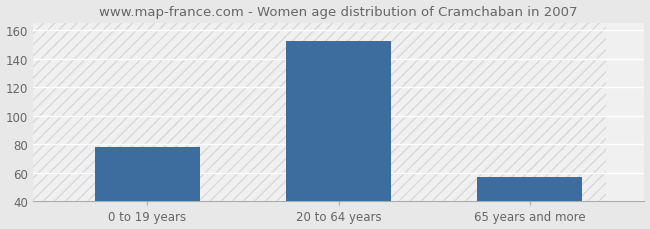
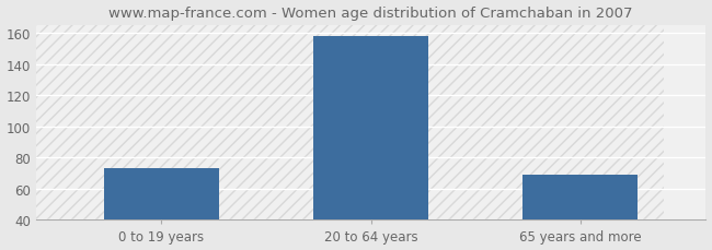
0 to 19 years: 78 -> 73
20 to 64 years: 152 -> 158
65 years and more: 57 -> 69
